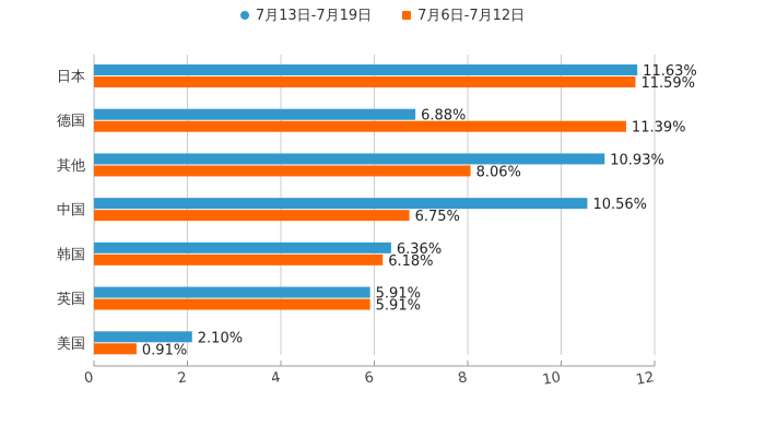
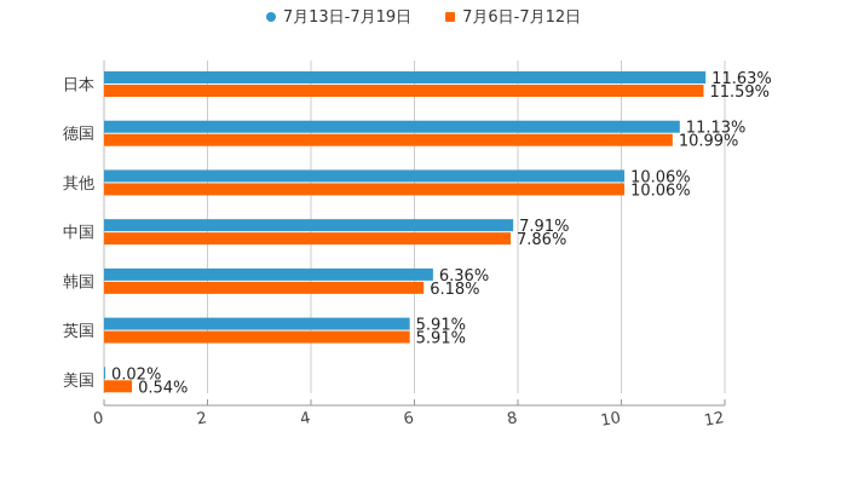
7月13日-7月19日/德国: 6.88% -> 11.13%
7月6日-7月12日/德国: 11.39% -> 10.99%
7月13日-7月19日/其他: 10.93% -> 10.06%
7月6日-7月12日/其他: 8.06% -> 10.06%
7月13日-7月19日/中国: 10.56% -> 7.91%
7月6日-7月12日/中国: 6.75% -> 7.86%
7月13日-7月19日/美国: 2.10% -> 0.02%
7月6日-7月12日/美国: 0.91% -> 0.54%
